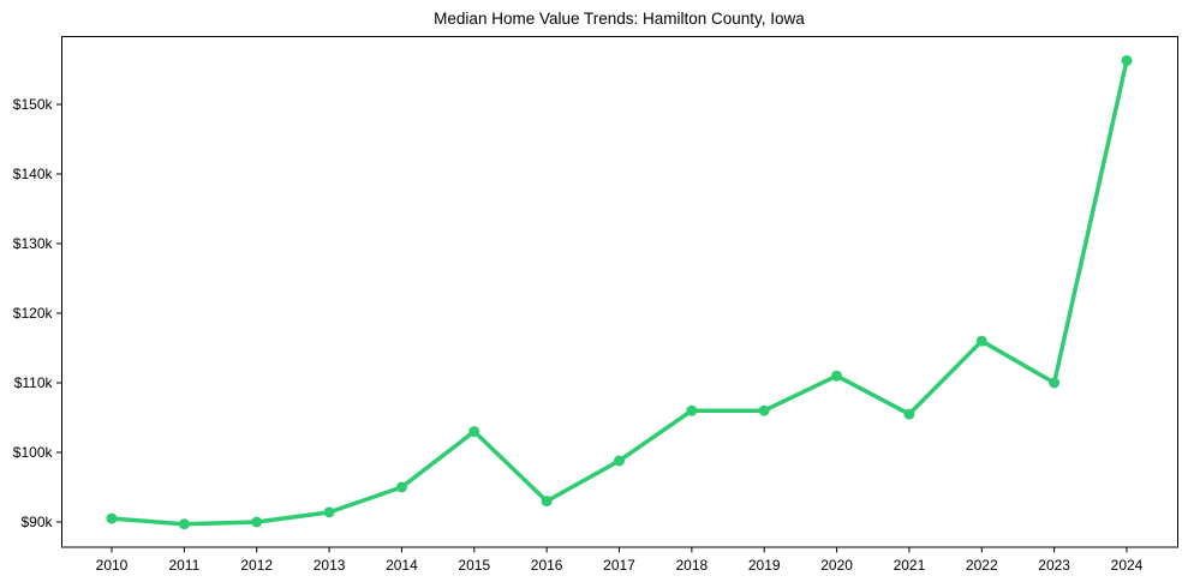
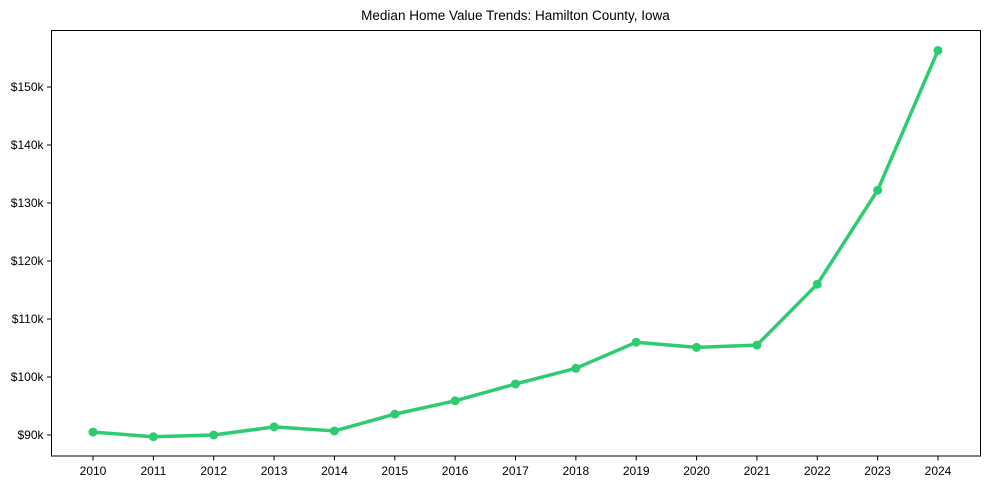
2014: $95k -> $91k
2015: $103k -> $94k
2016: $93k -> $96k
2018: $106k -> $102k
2020: $111k -> $105k
2023: $110k -> $132k
